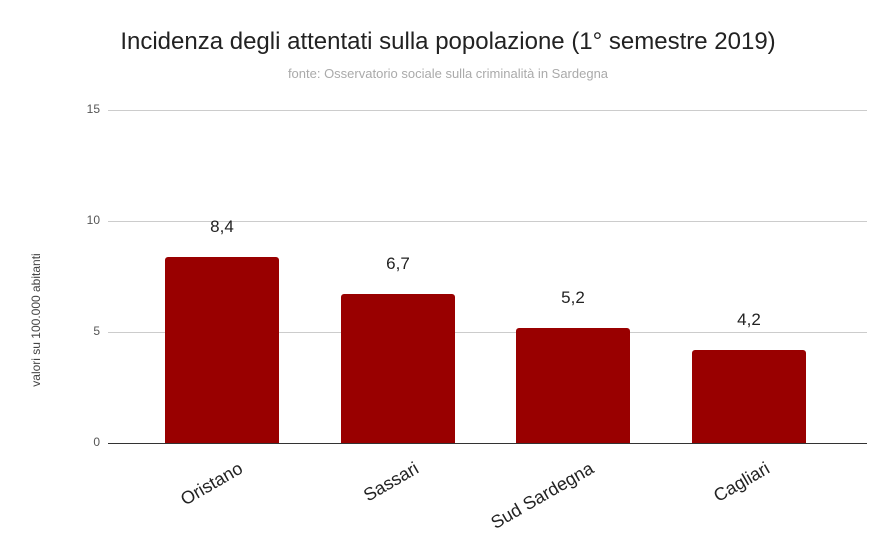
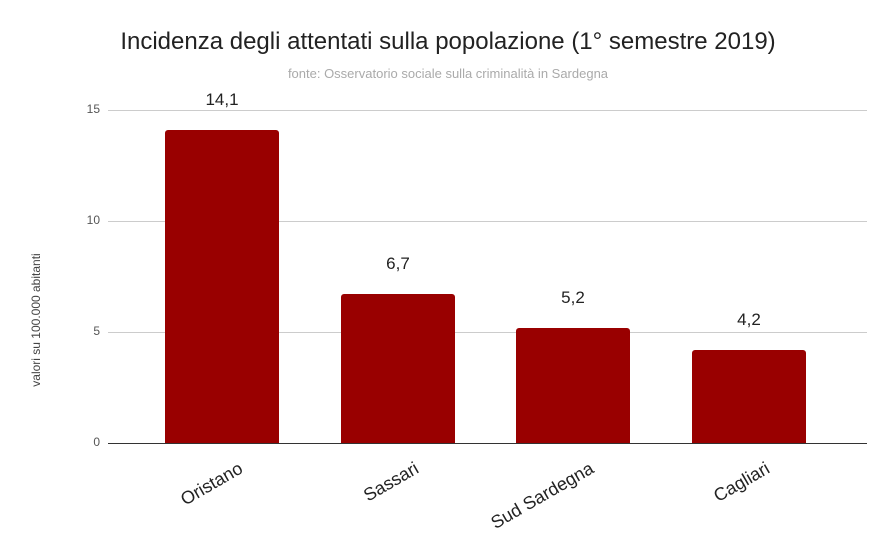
Oristano: 8,4 -> 14,1
